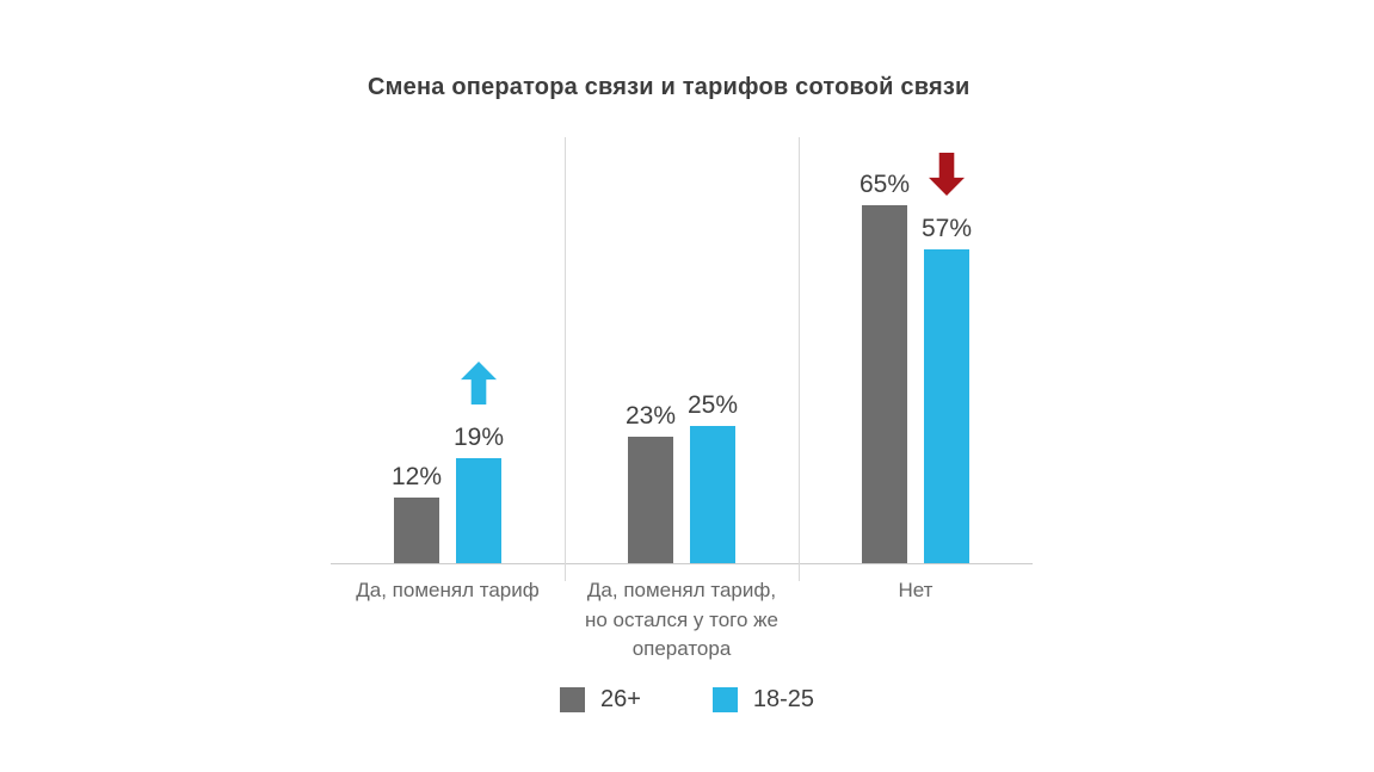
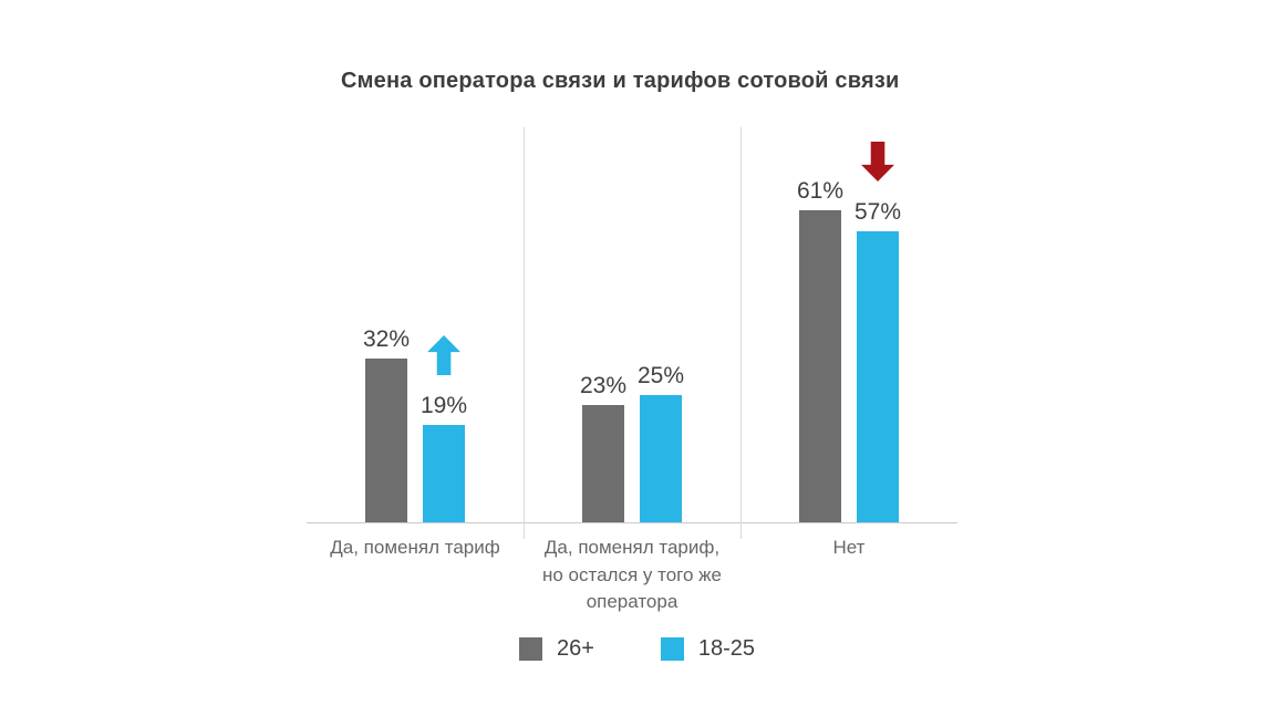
26+/Да, поменял тариф: 12% -> 32%
26+/Нет: 65% -> 61%
